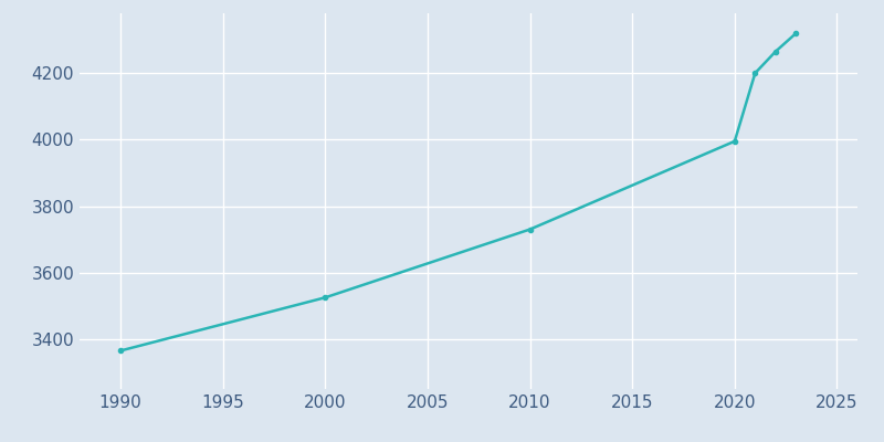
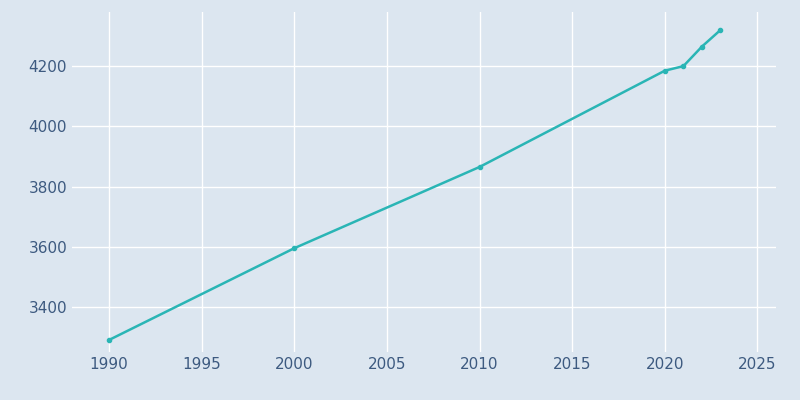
1990: 3365 -> 3290
2000: 3525 -> 3595
2010: 3730 -> 3865
2020: 3995 -> 4185
